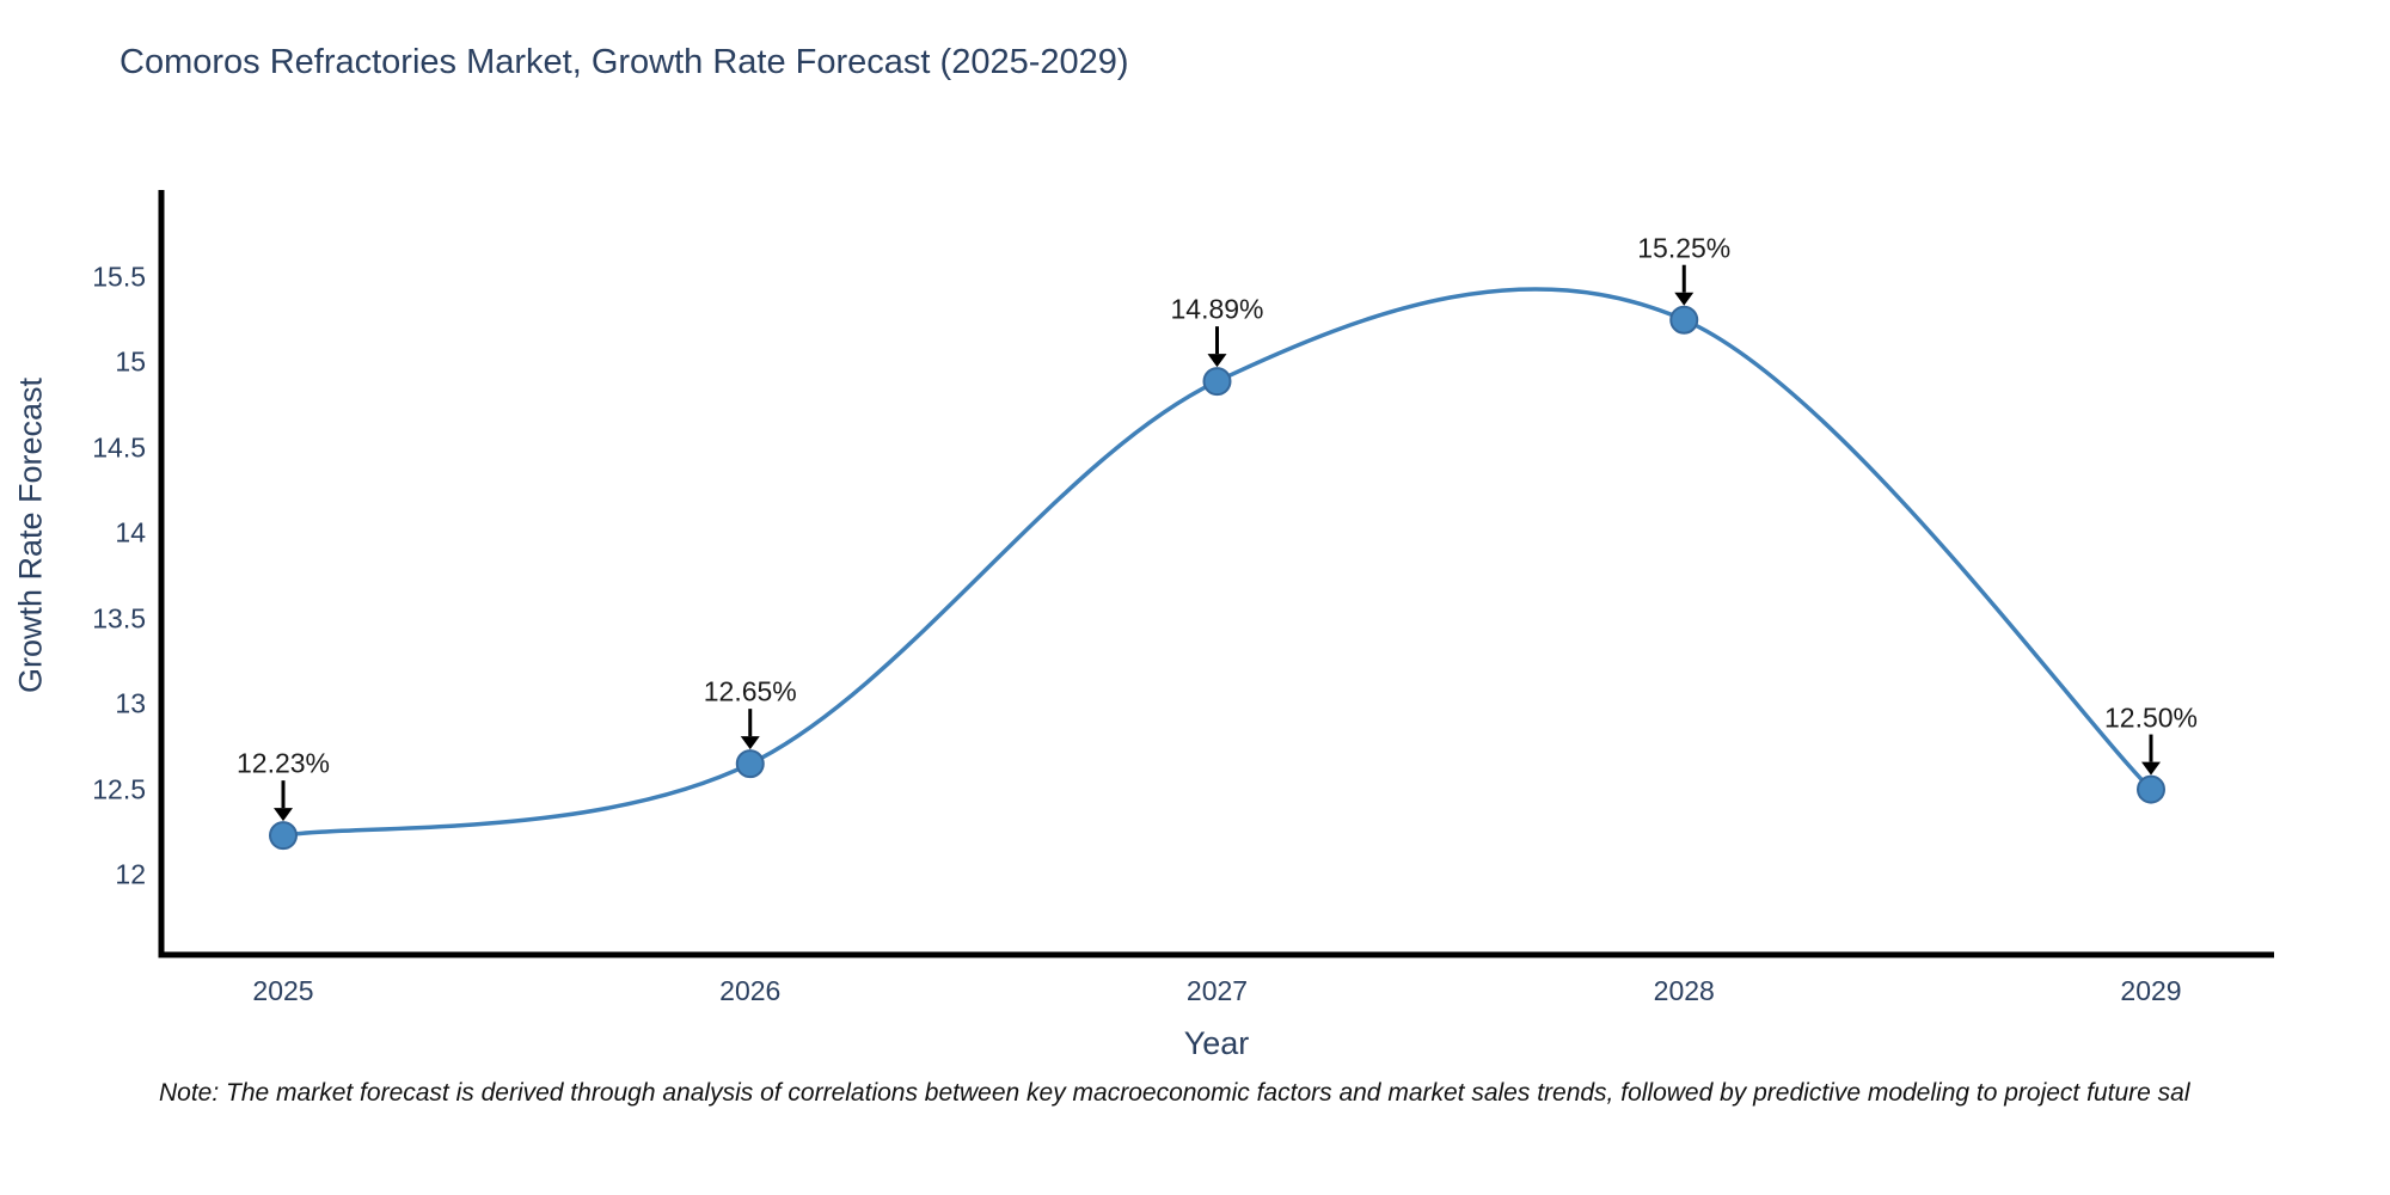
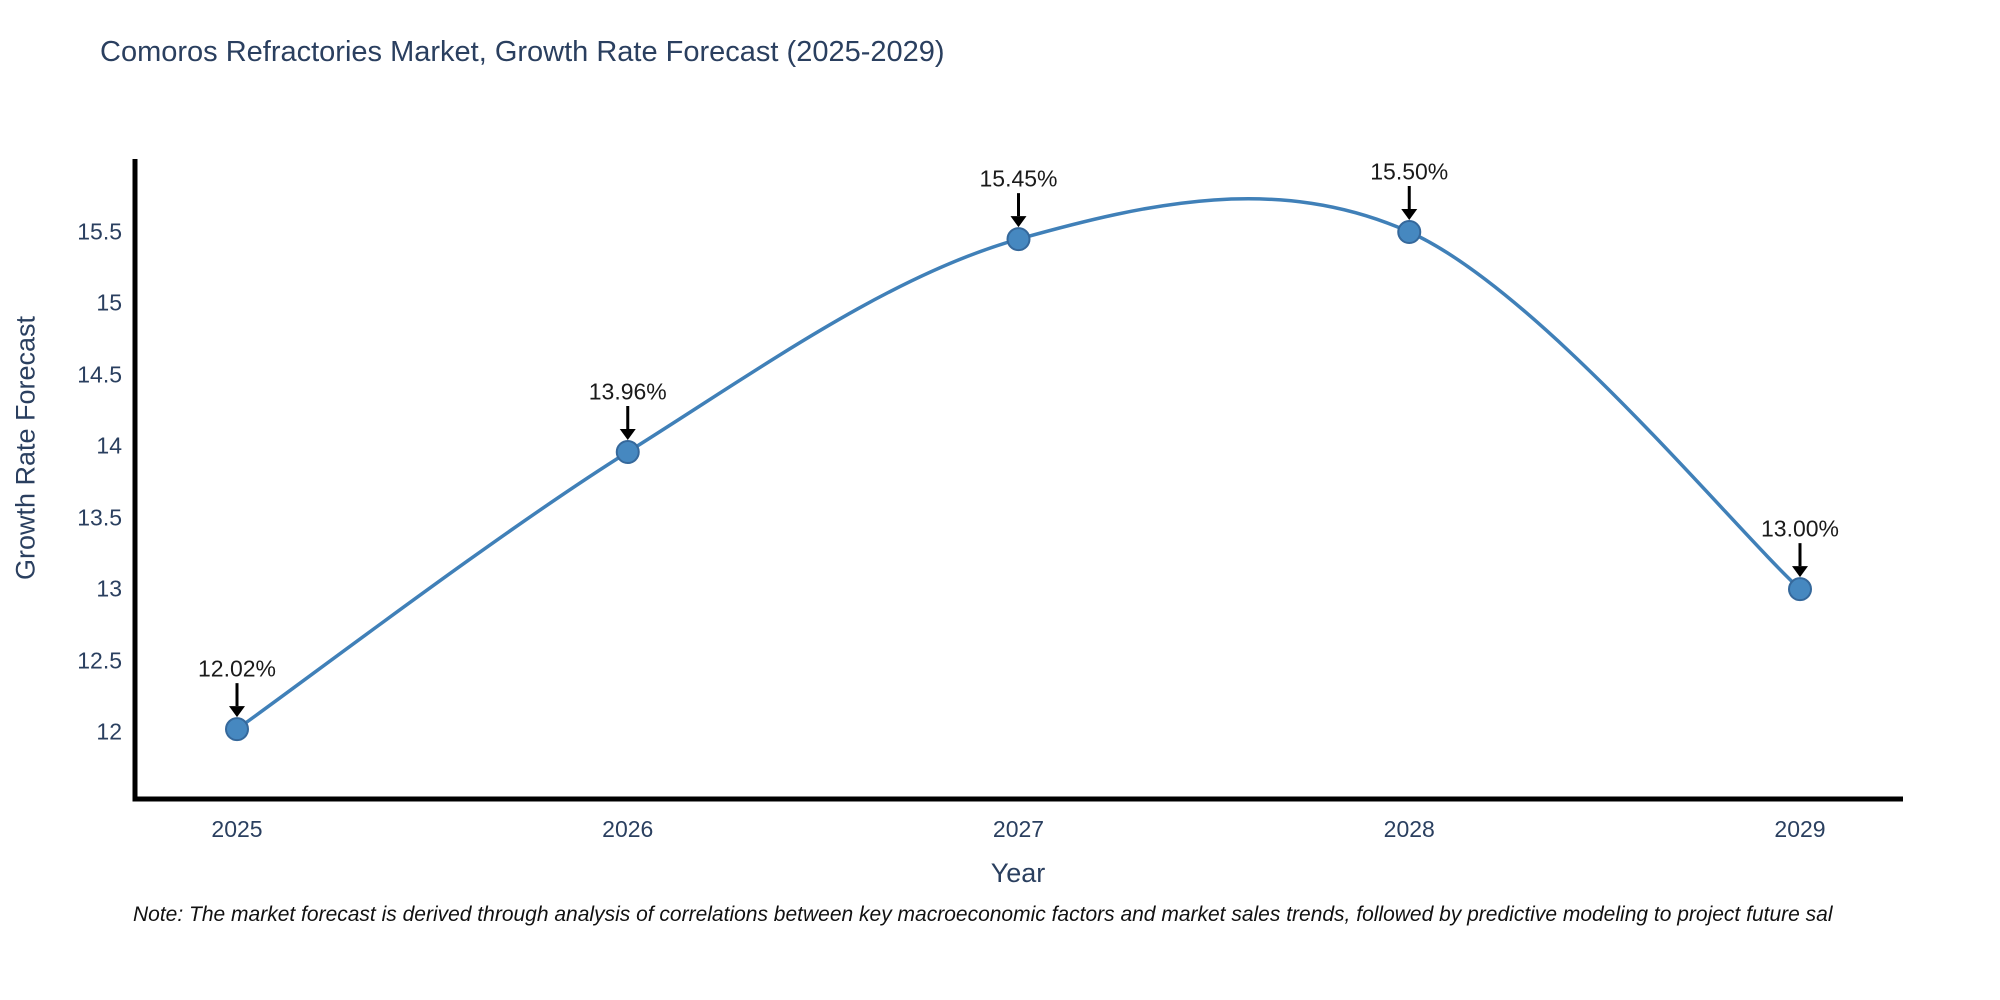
2025: 12.23% -> 12.02%
2026: 12.65% -> 13.96%
2027: 14.89% -> 15.45%
2028: 15.25% -> 15.50%
2029: 12.50% -> 13.00%
